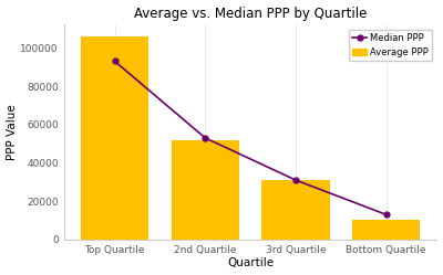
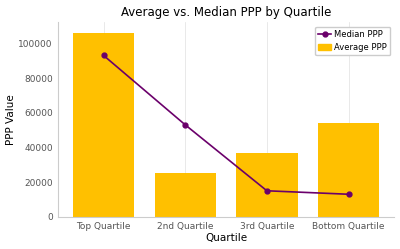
Average PPP/2nd Quartile: 52000 -> 25000
Average PPP/3rd Quartile: 31000 -> 37000
Median PPP/3rd Quartile: 31000 -> 15000
Average PPP/Bottom Quartile: 10000 -> 54000
